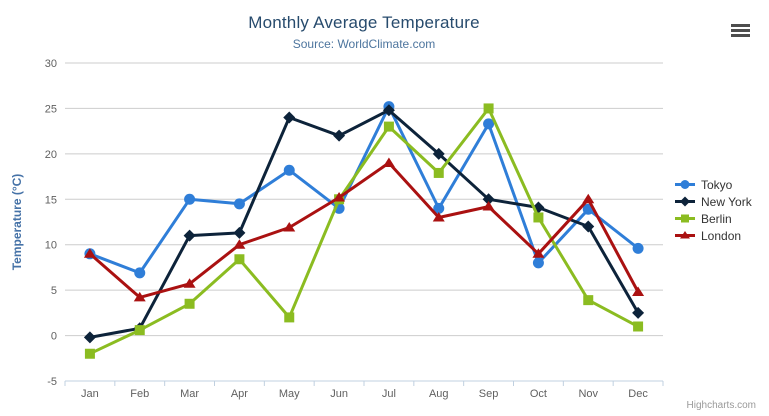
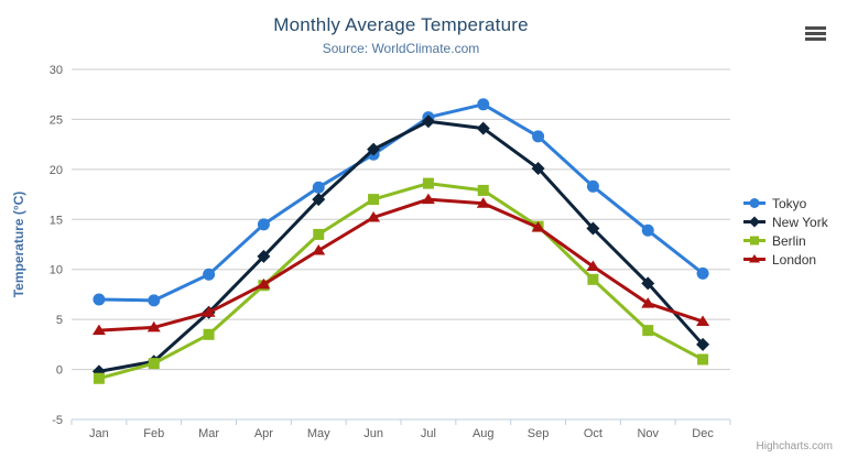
Tokyo/Jan: 9 -> 7
Berlin/Jan: -2 -> -1
London/Jan: 9 -> 4
Tokyo/Mar: 15 -> 10
New York/Mar: 11 -> 6
London/Apr: 10 -> 8
New York/May: 24 -> 17
Berlin/May: 2 -> 14
Tokyo/Jun: 14 -> 22
Berlin/Jun: 15 -> 17
Berlin/Jul: 23 -> 19
London/Jul: 19 -> 17
Tokyo/Aug: 14 -> 26
New York/Aug: 20 -> 24
London/Aug: 13 -> 17
New York/Sep: 15 -> 20
Berlin/Sep: 25 -> 14
Tokyo/Oct: 8 -> 18
Berlin/Oct: 13 -> 9
London/Oct: 9 -> 10
New York/Nov: 12 -> 9
London/Nov: 15 -> 7
